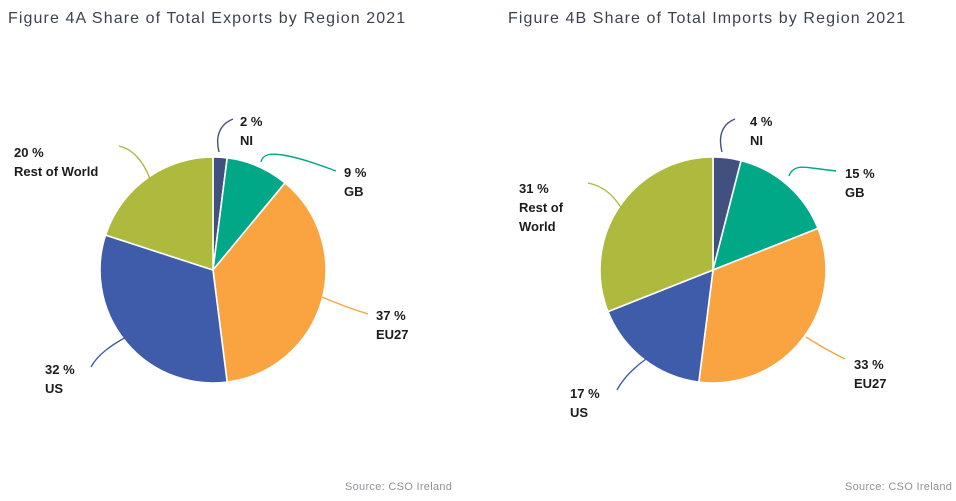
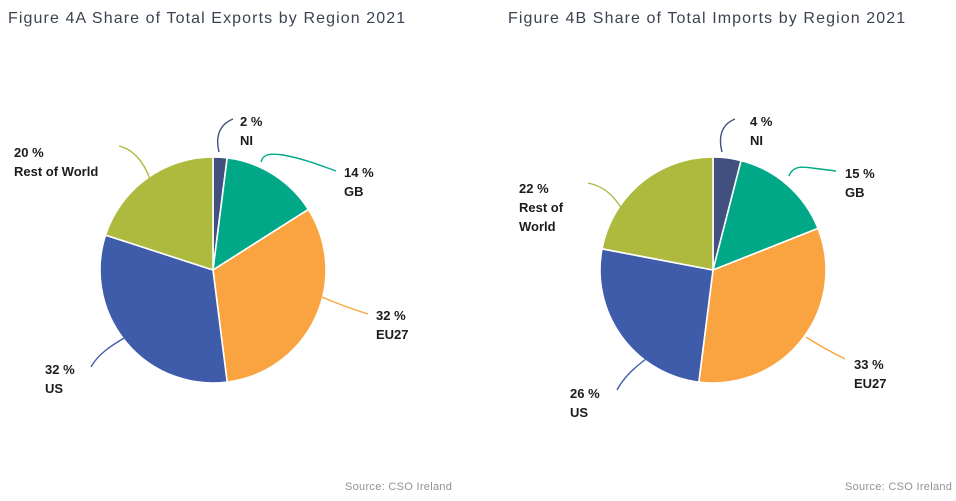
Figure 4A Share of Total Exports by Region 2021/GB: 9 -> 14
Figure 4A Share of Total Exports by Region 2021/EU27: 37 -> 32
Figure 4B Share of Total Imports by Region 2021/US: 17 -> 26
Figure 4B Share of Total Imports by Region 2021/Rest of World: 31 -> 22
